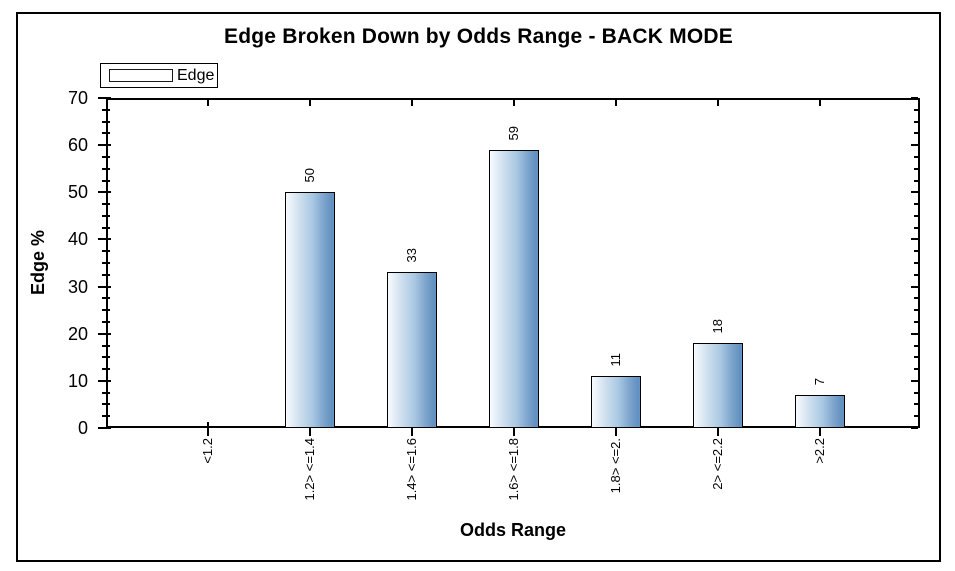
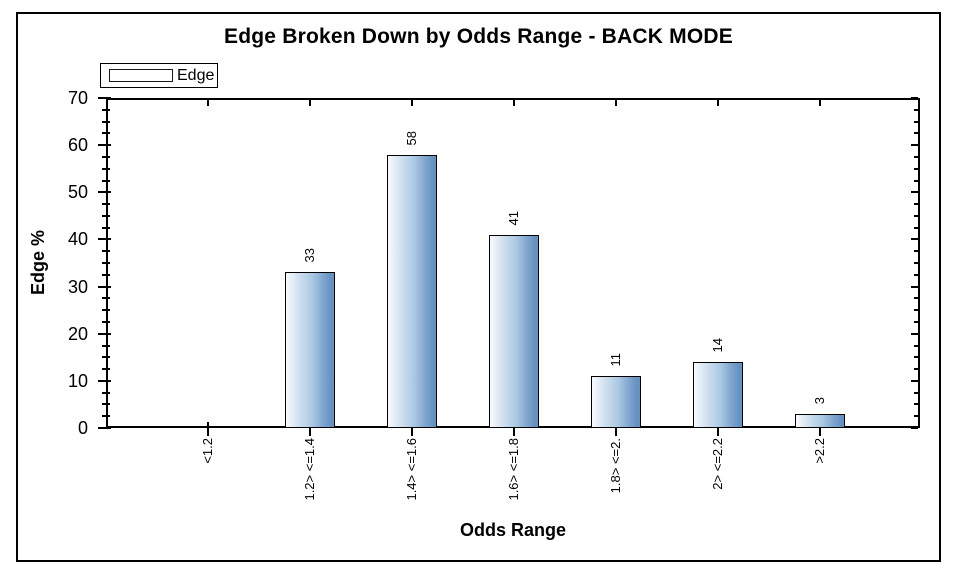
1.2> <=1.4: 50 -> 33
1.4> <=1.6: 33 -> 58
1.6> <=1.8: 59 -> 41
2> <=2.2: 18 -> 14
>2.2: 7 -> 3
